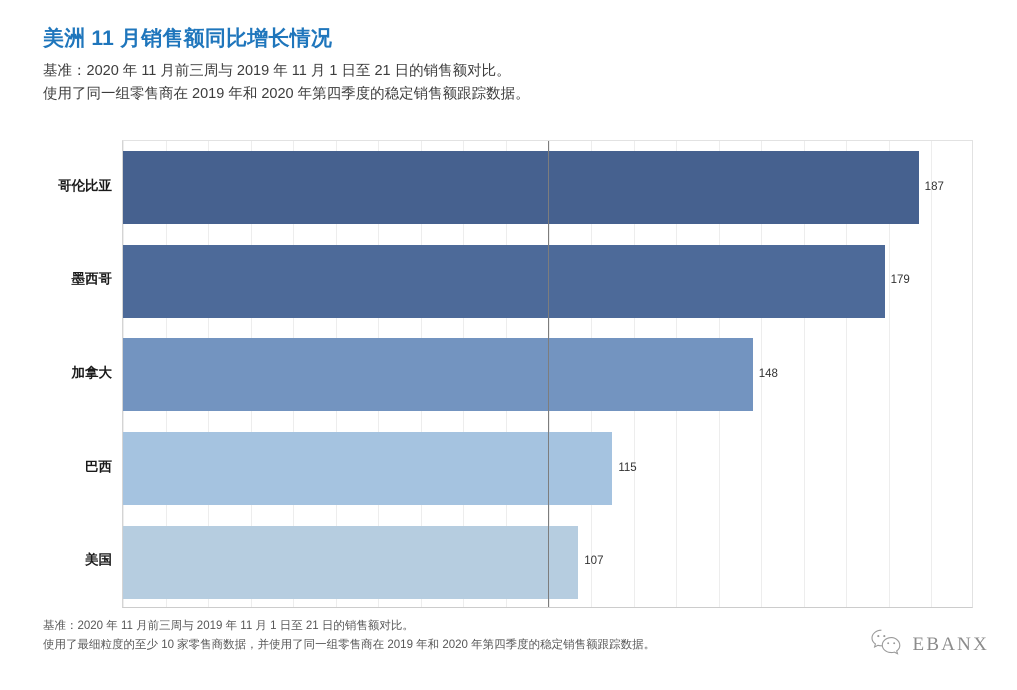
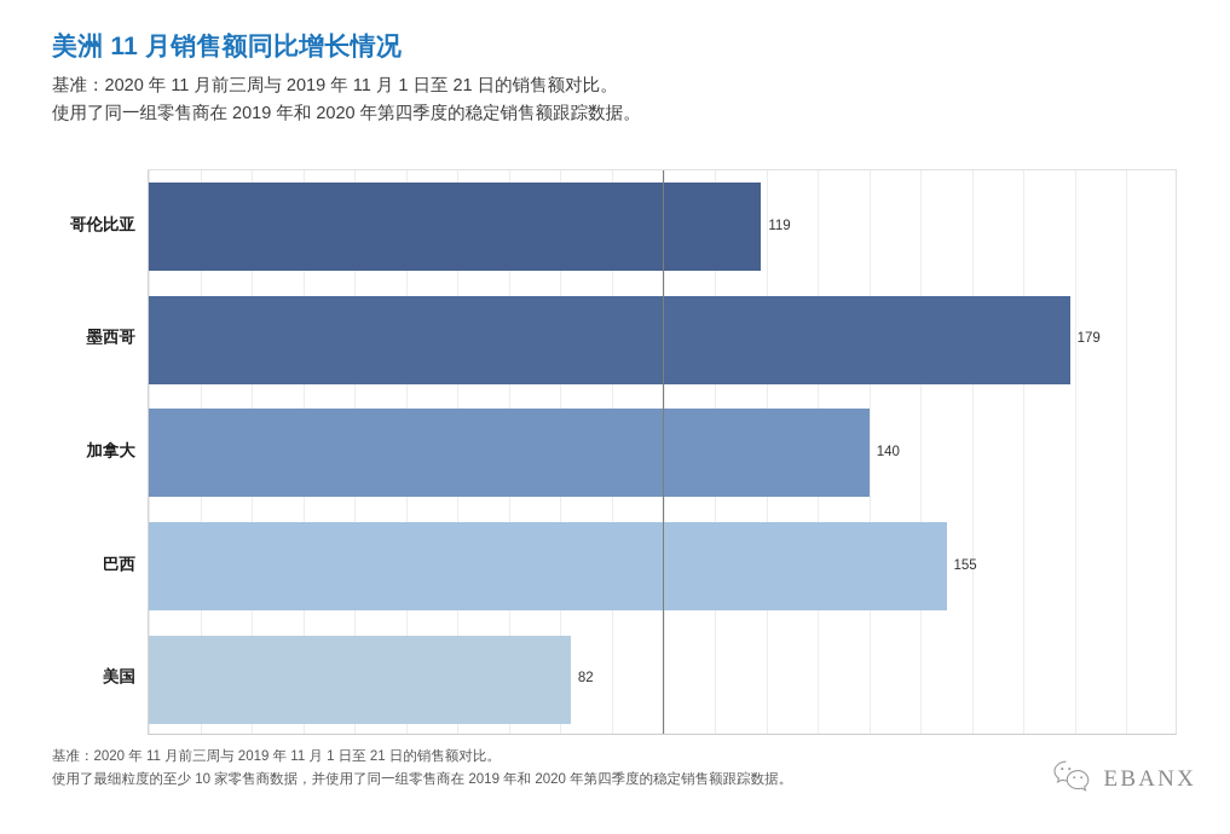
哥伦比亚: 187 -> 119
加拿大: 148 -> 140
巴西: 115 -> 155
美国: 107 -> 82
